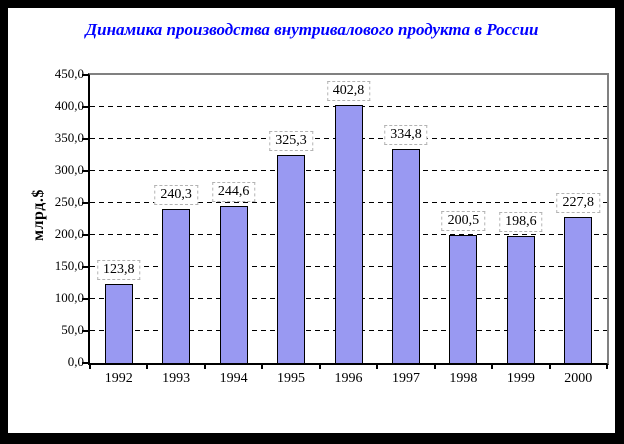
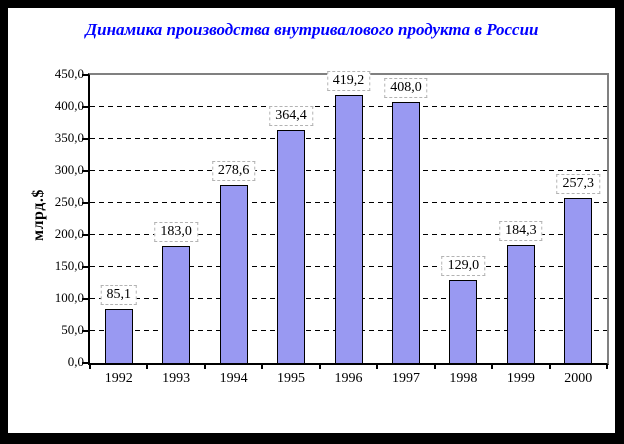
1992: 123,8 -> 85,1
1993: 240,3 -> 183,0
1994: 244,6 -> 278,6
1995: 325,3 -> 364,4
1996: 402,8 -> 419,2
1997: 334,8 -> 408,0
1998: 200,5 -> 129,0
1999: 198,6 -> 184,3
2000: 227,8 -> 257,3
